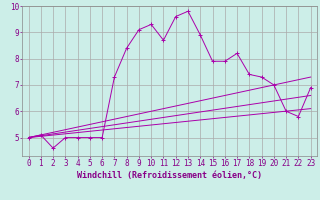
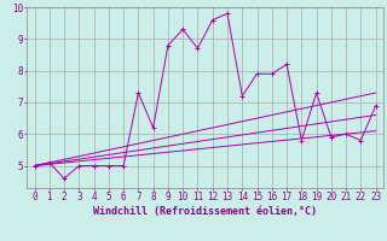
8: 8.4 -> 6.2
9: 9.1 -> 8.8
14: 8.9 -> 7.2
18: 7.4 -> 5.8
20: 7.0 -> 5.9
